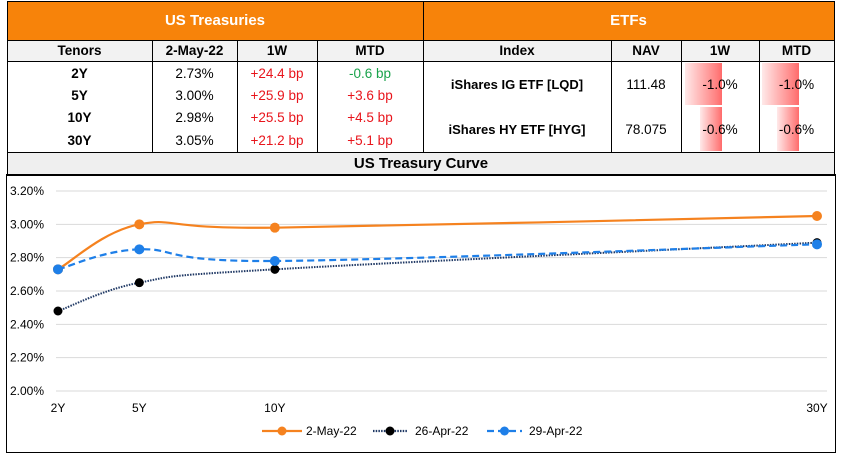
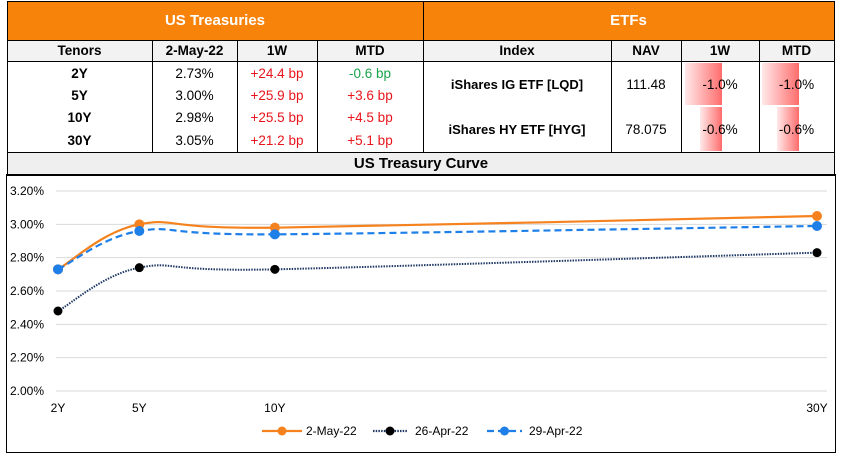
26-Apr-22/5Y: 2.65% -> 2.74%
29-Apr-22/5Y: 2.85% -> 2.96%
29-Apr-22/10Y: 2.78% -> 2.94%
26-Apr-22/30Y: 2.89% -> 2.83%
29-Apr-22/30Y: 2.88% -> 2.99%
